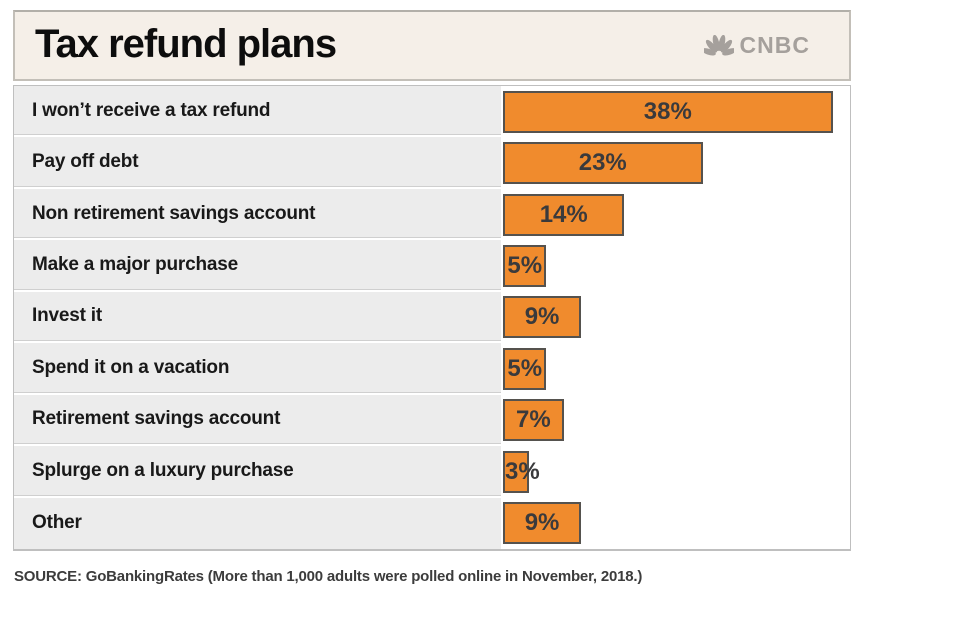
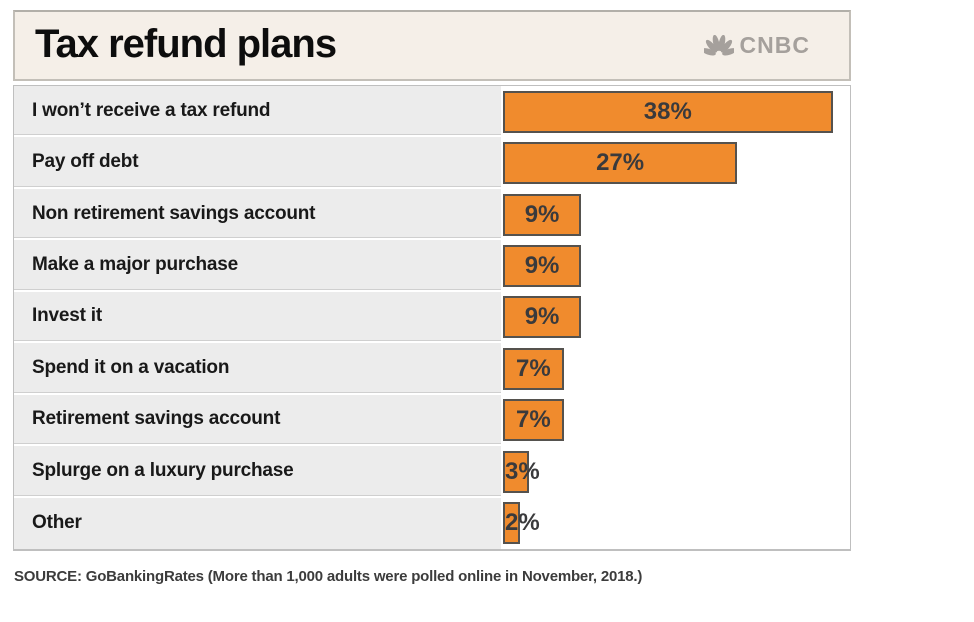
Pay off debt: 23% -> 27%
Non retirement savings account: 14% -> 9%
Make a major purchase: 5% -> 9%
Spend it on a vacation: 5% -> 7%
Other: 9% -> 2%
